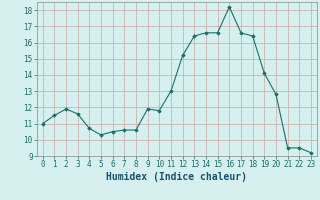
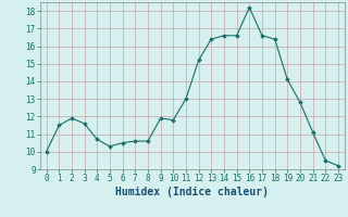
0: 11.0 -> 10.0
21: 9.5 -> 11.1
